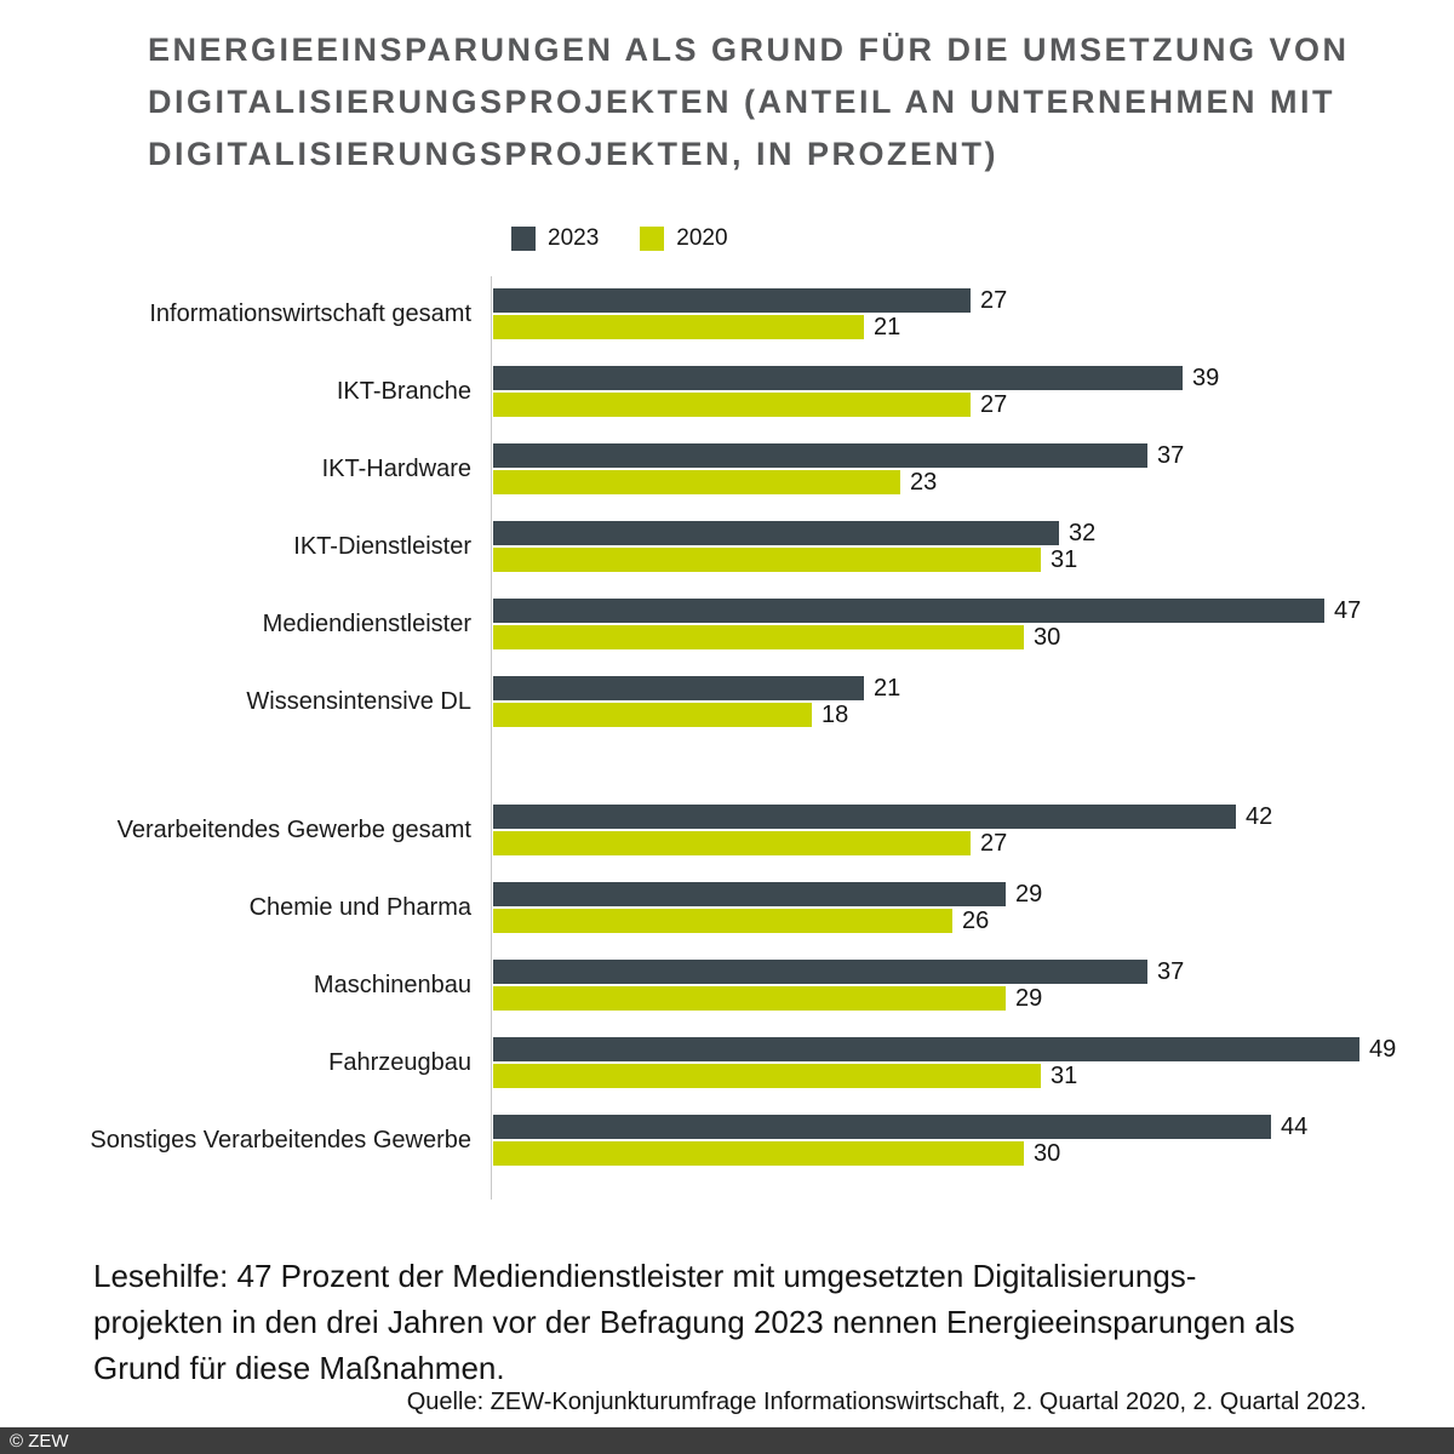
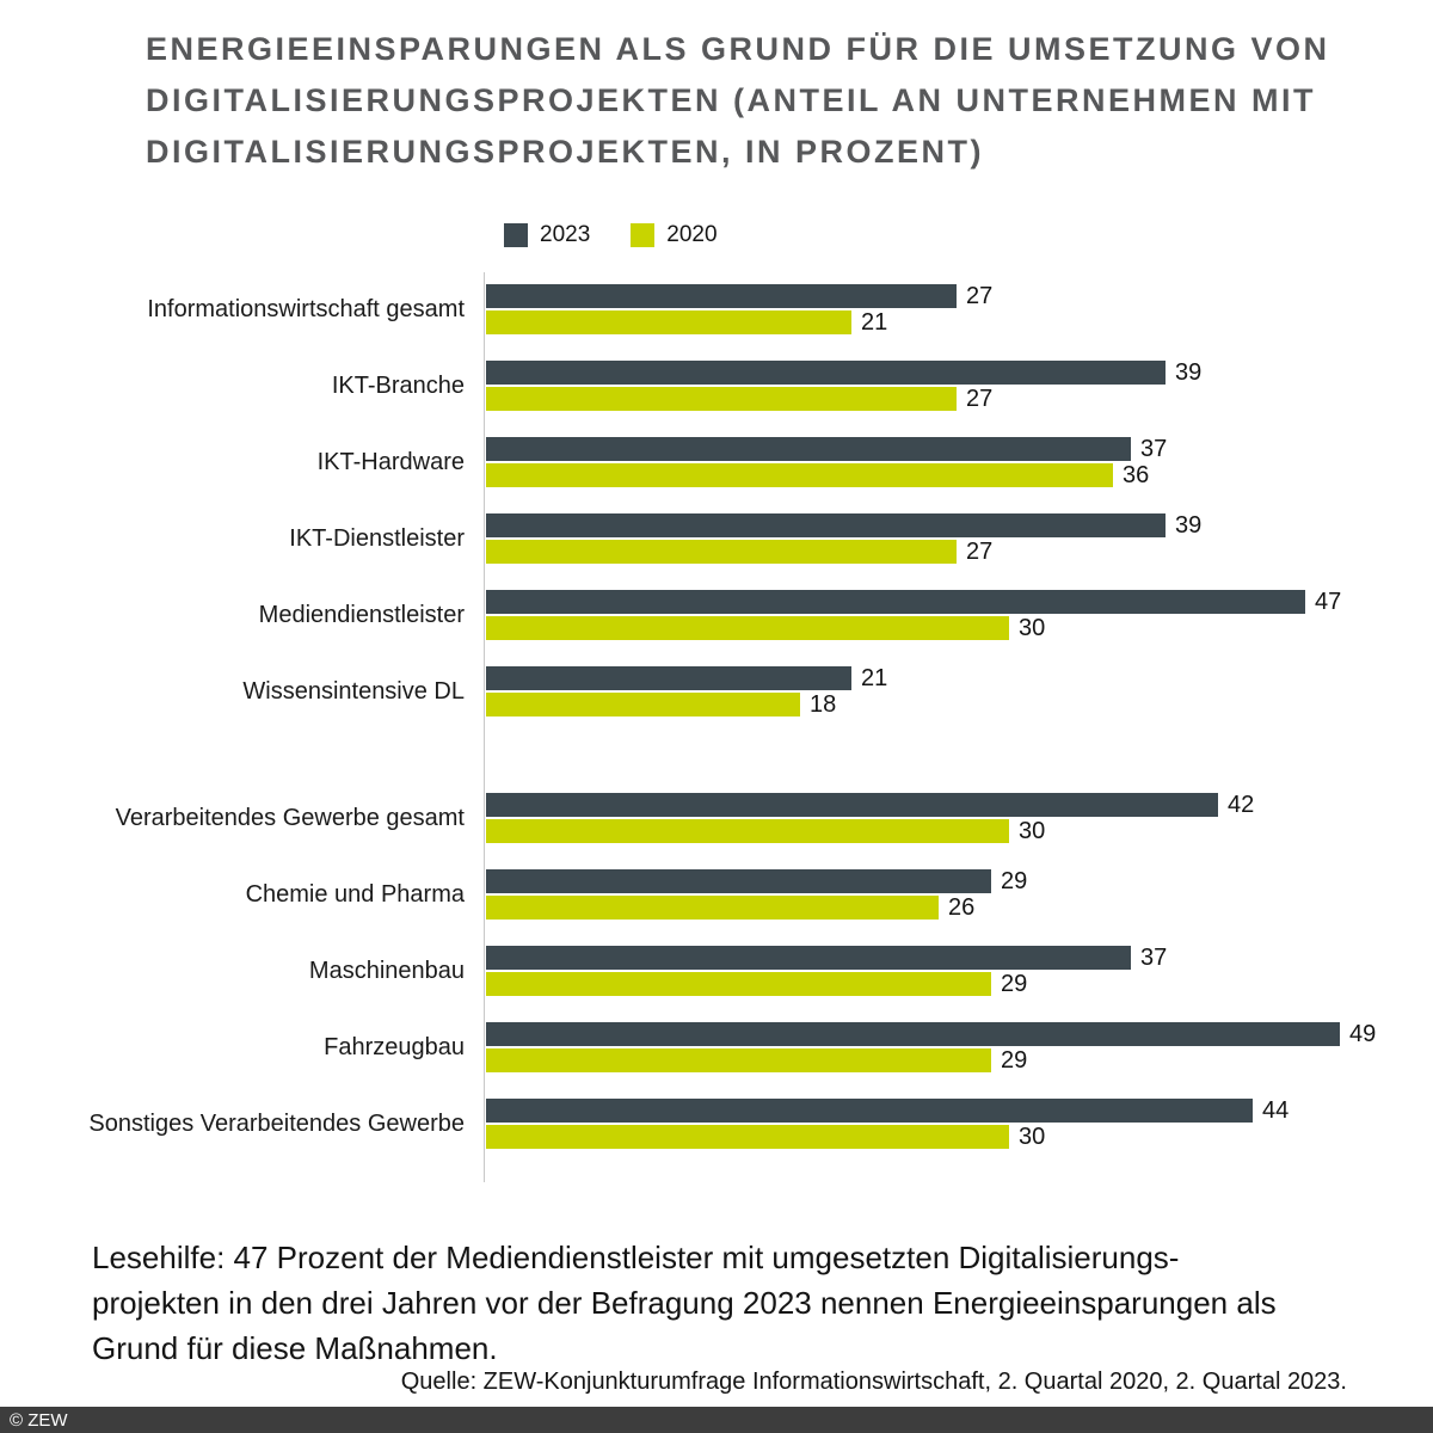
2020/IKT-Hardware: 23 -> 36
2023/IKT-Dienstleister: 32 -> 39
2020/IKT-Dienstleister: 31 -> 27
2020/Verarbeitendes Gewerbe gesamt: 27 -> 30
2020/Fahrzeugbau: 31 -> 29
